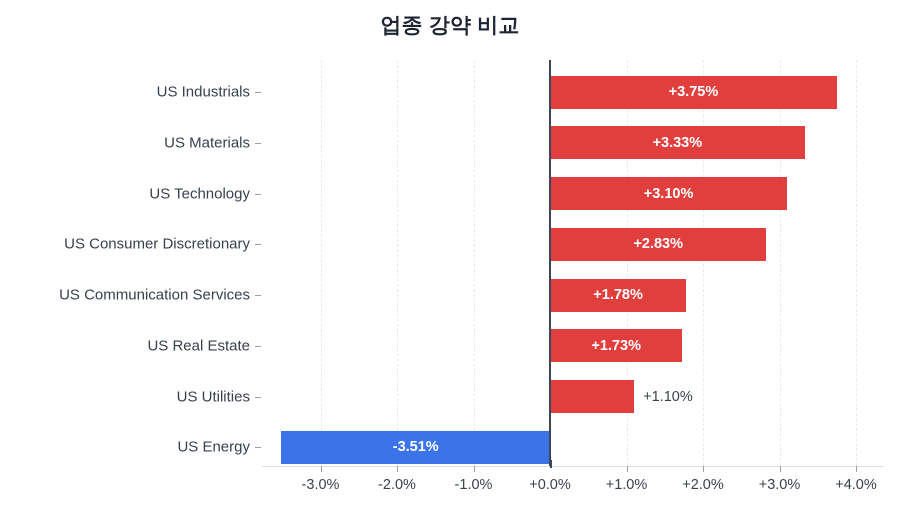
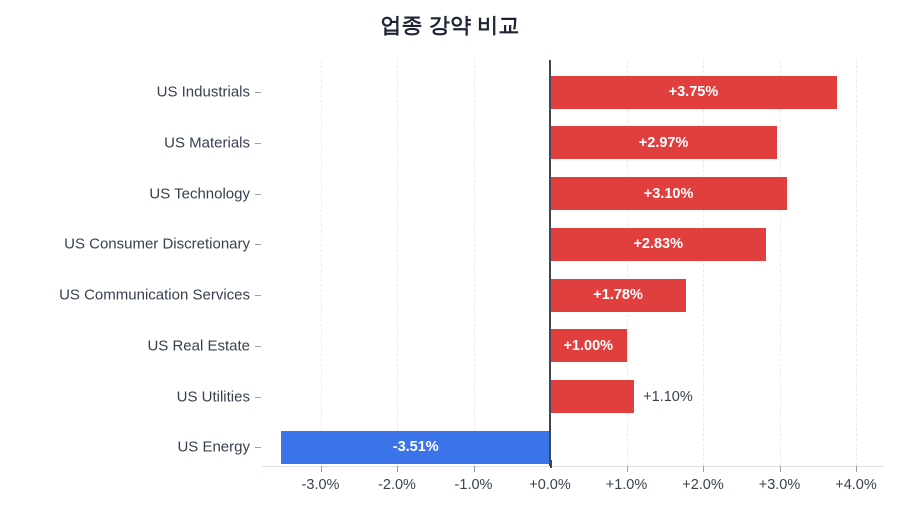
US Materials: +3.33% -> +2.97%
US Real Estate: +1.73% -> +1.00%
